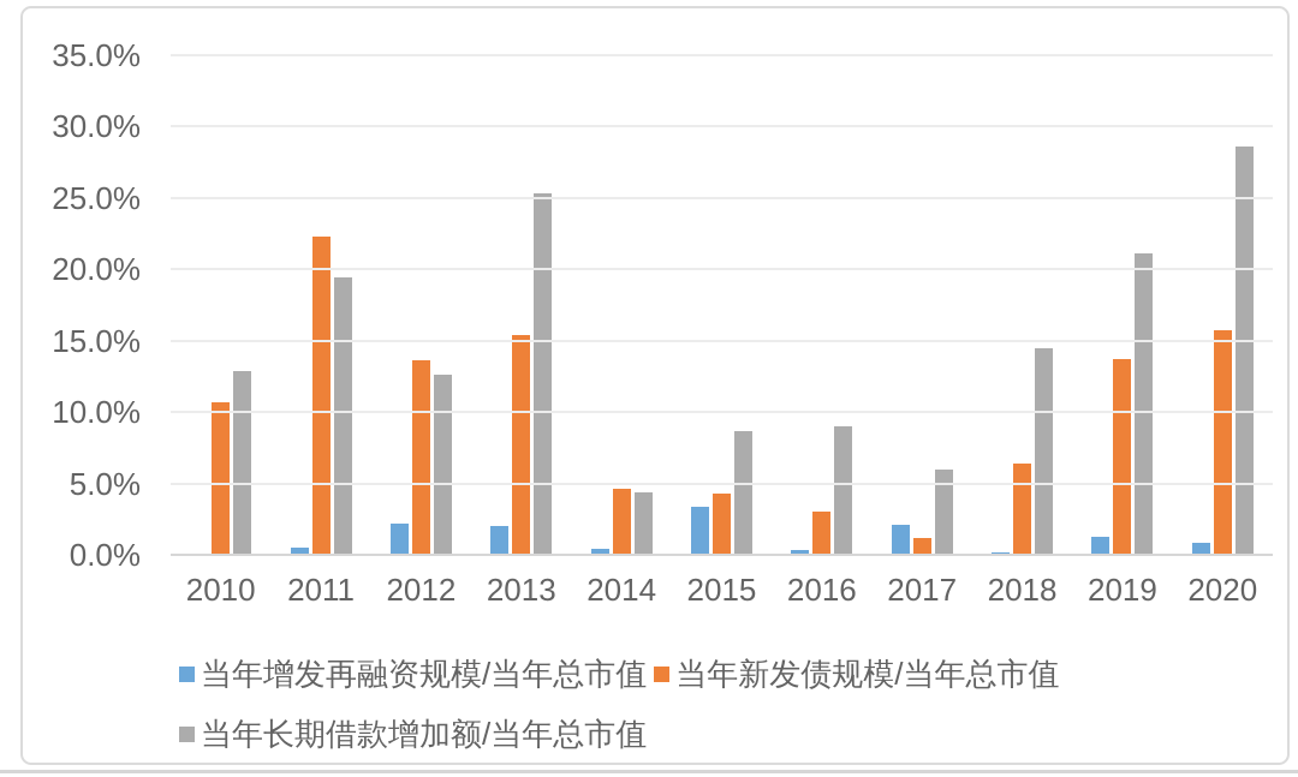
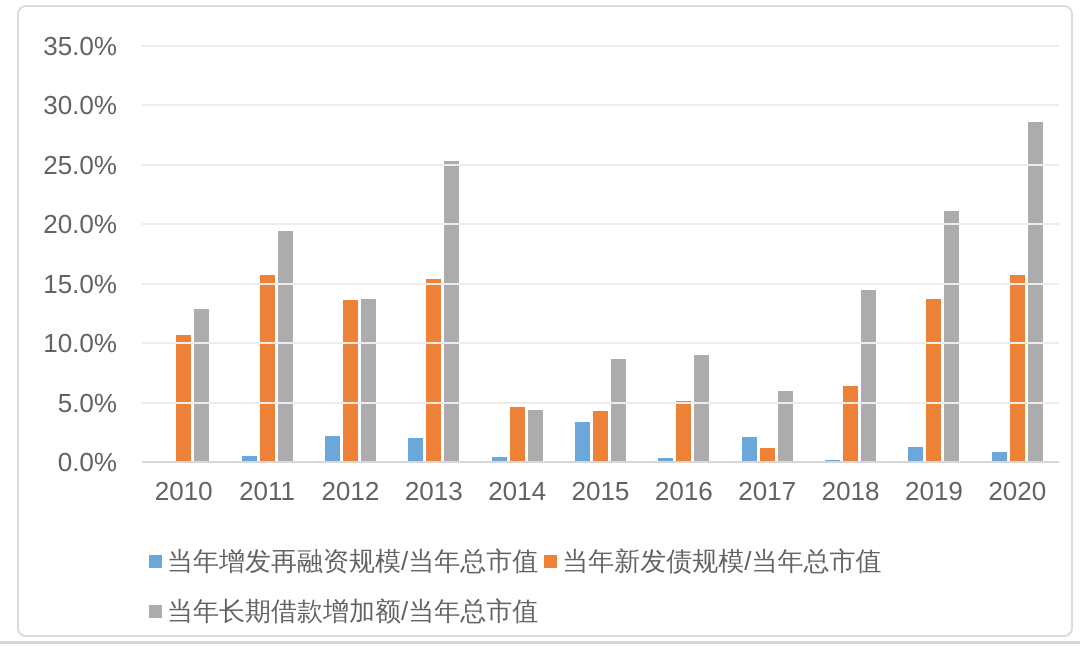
当年新发债规模/当年总市值/2011: 22.3% -> 15.7%
当年长期借款增加额/当年总市值/2012: 12.6% -> 13.7%
当年新发债规模/当年总市值/2016: 3.0% -> 5.1%
